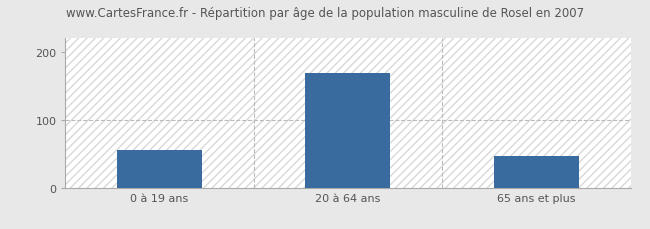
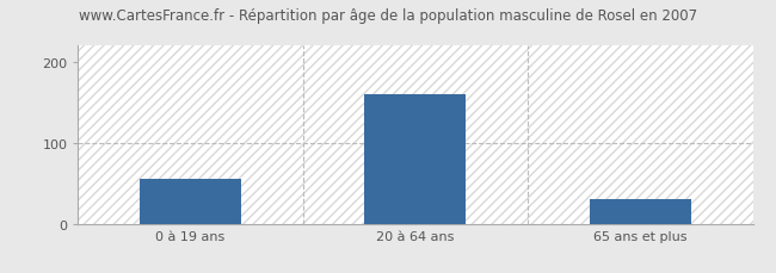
20 à 64 ans: 168 -> 160
65 ans et plus: 46 -> 30
